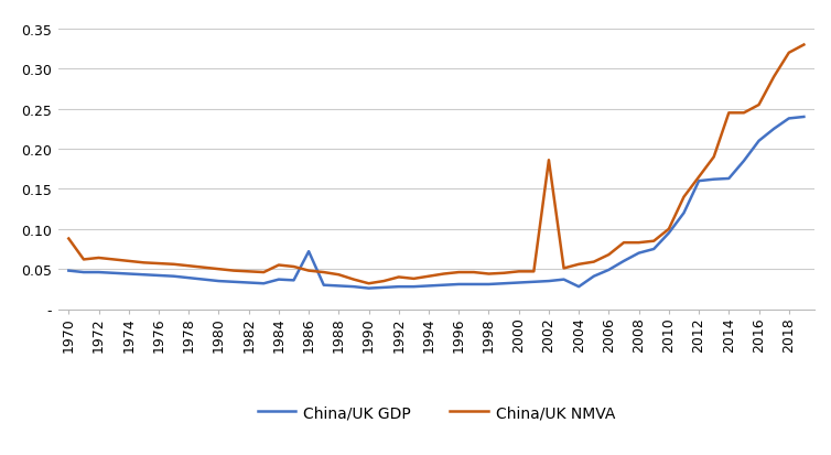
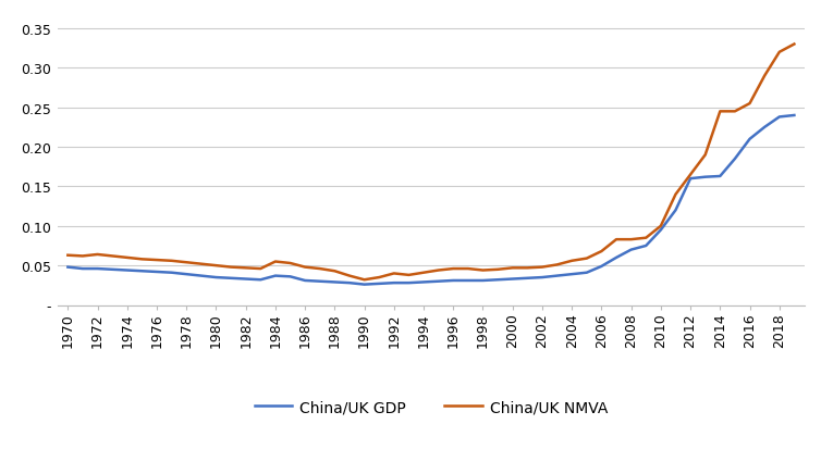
China/UK NMVA/1970: 0.088 -> 0.063
China/UK GDP/1986: 0.072 -> 0.031
China/UK NMVA/2002: 0.186 -> 0.048
China/UK GDP/2004: 0.028 -> 0.039
